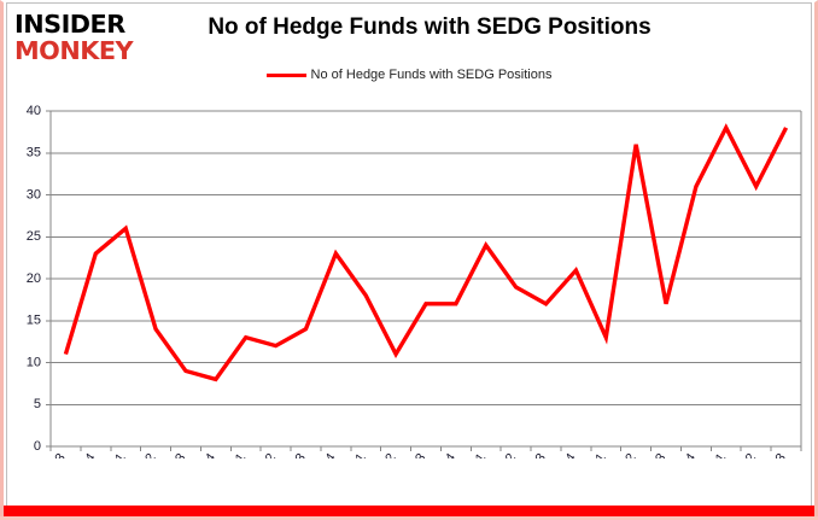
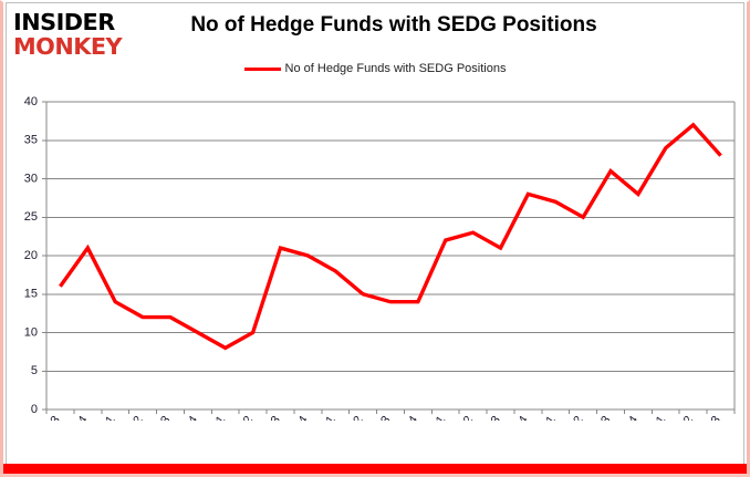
15Q3: 11 -> 16
15Q4: 23 -> 21
16Q1: 26 -> 14
16Q2: 14 -> 12
16Q3: 9 -> 12
16Q4: 8 -> 10
17Q1: 13 -> 8
17Q2: 12 -> 10
17Q3: 14 -> 21
17Q4: 23 -> 20
18Q2: 11 -> 15
18Q3: 17 -> 14
18Q4: 17 -> 14
19Q1: 24 -> 22
19Q2: 19 -> 23
19Q3: 17 -> 21
19Q4: 21 -> 28
20Q1: 13 -> 27
20Q2: 36 -> 25
20Q3: 17 -> 31
20Q4: 31 -> 28
21Q1: 38 -> 34
21Q2: 31 -> 37
21Q3: 38 -> 33
